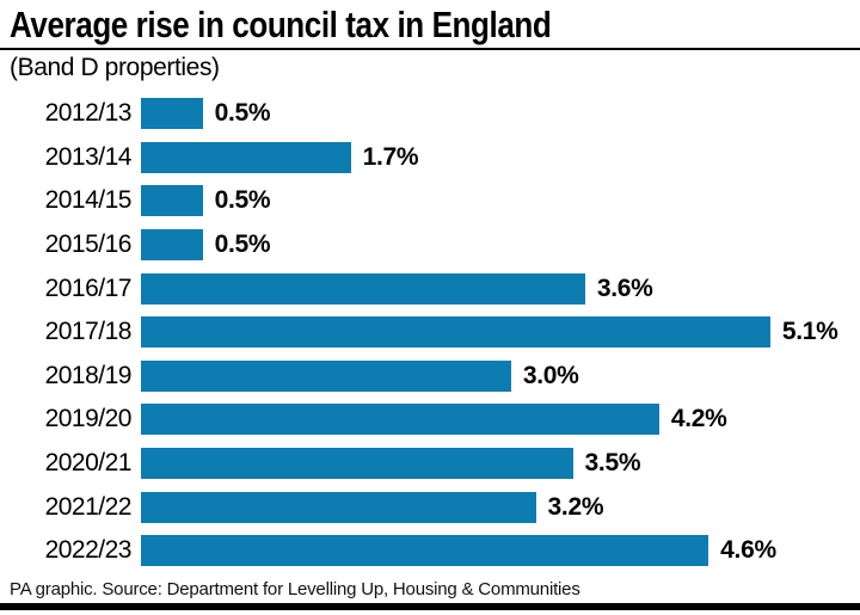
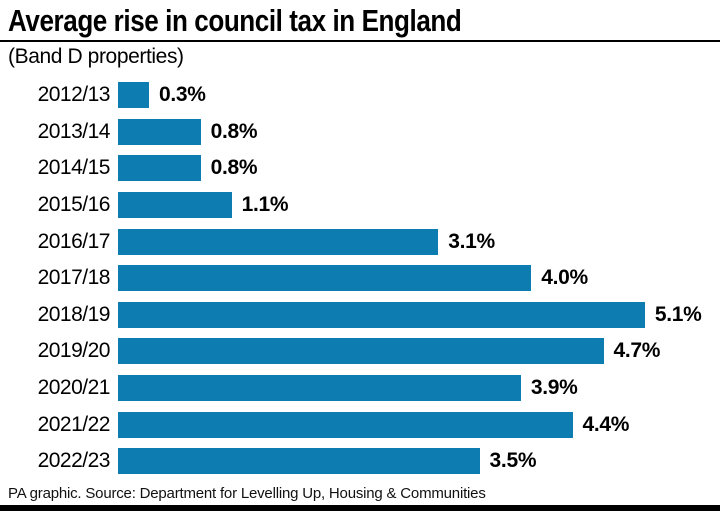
2012/13: 0.5% -> 0.3%
2013/14: 1.7% -> 0.8%
2014/15: 0.5% -> 0.8%
2015/16: 0.5% -> 1.1%
2016/17: 3.6% -> 3.1%
2017/18: 5.1% -> 4.0%
2018/19: 3.0% -> 5.1%
2019/20: 4.2% -> 4.7%
2020/21: 3.5% -> 3.9%
2021/22: 3.2% -> 4.4%
2022/23: 4.6% -> 3.5%
